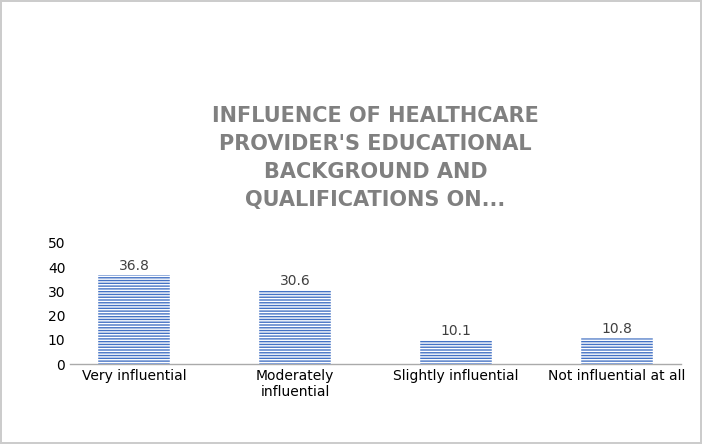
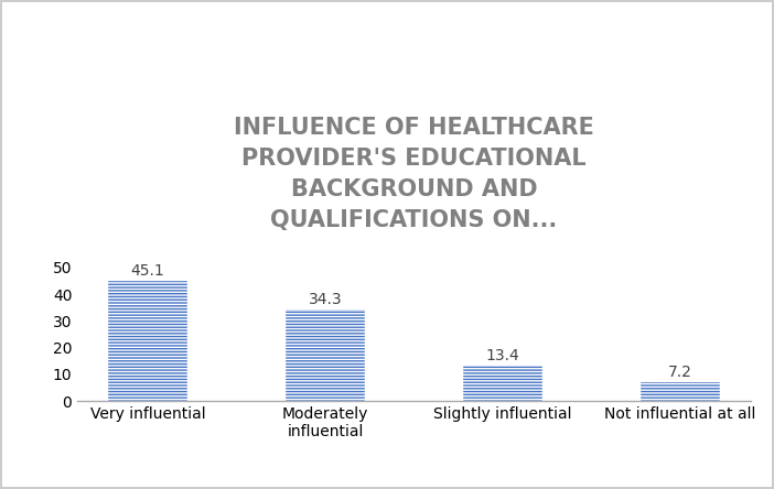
Very influential: 36.8 -> 45.1
Moderately influential: 30.6 -> 34.3
Slightly influential: 10.1 -> 13.4
Not influential at all: 10.8 -> 7.2
